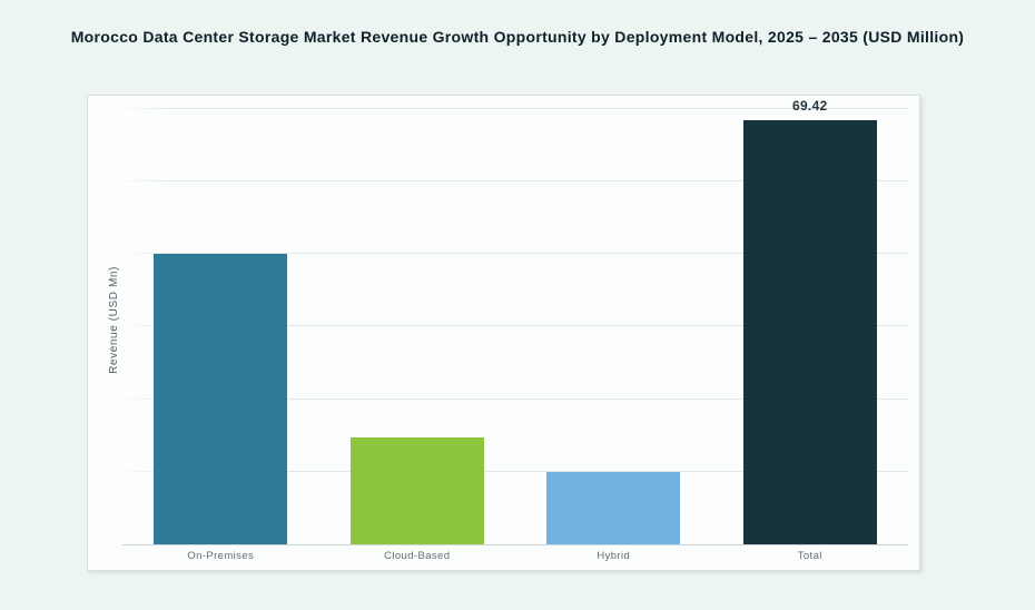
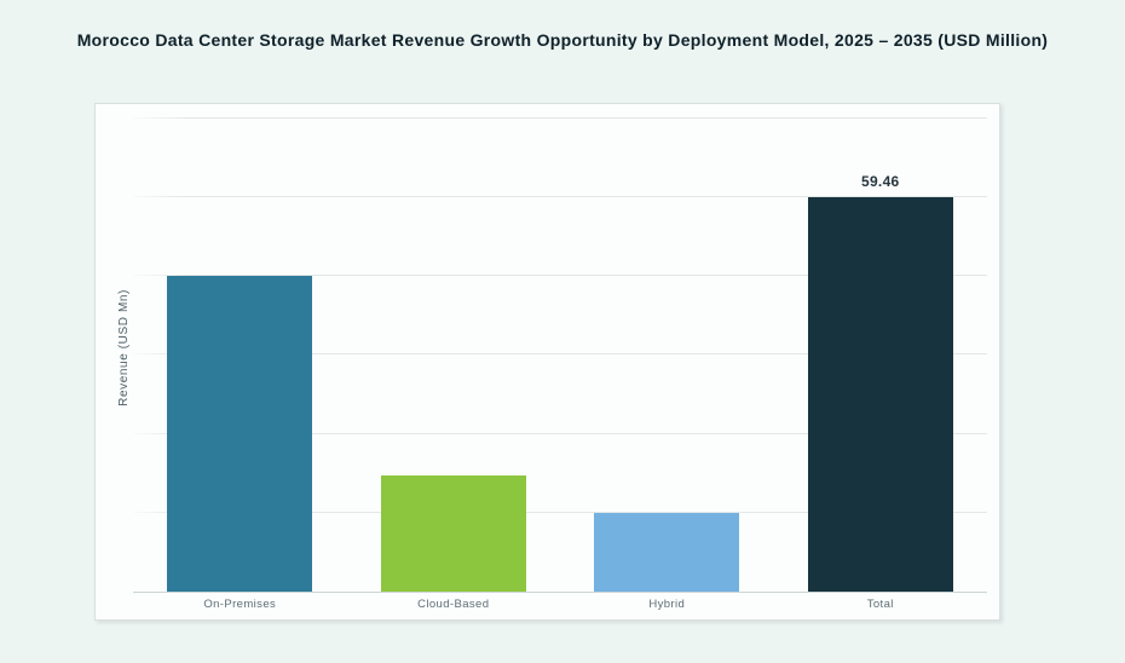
Total: 69.42 -> 59.46
